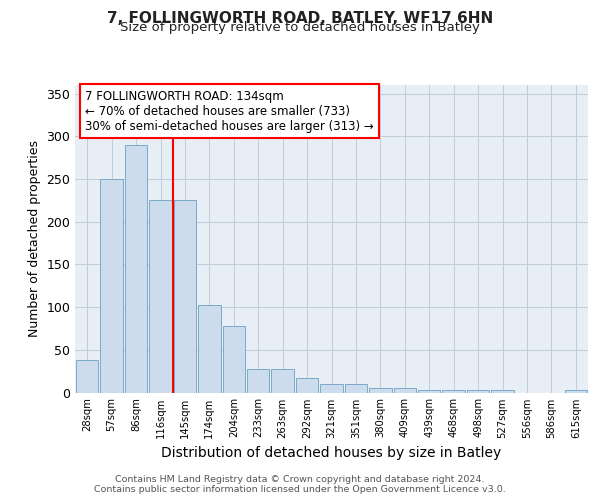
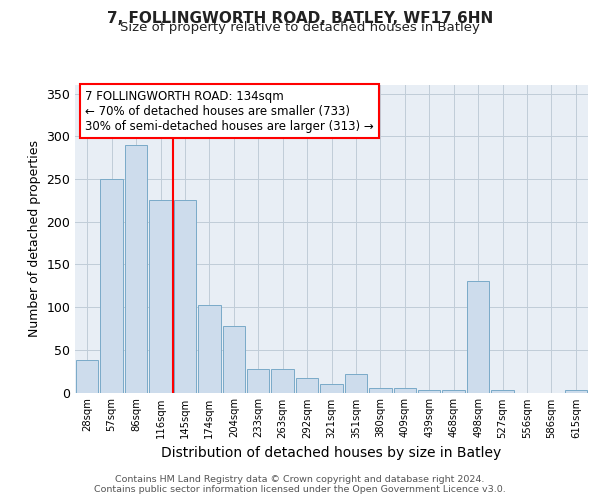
351sqm: 10 -> 22
498sqm: 3 -> 130
